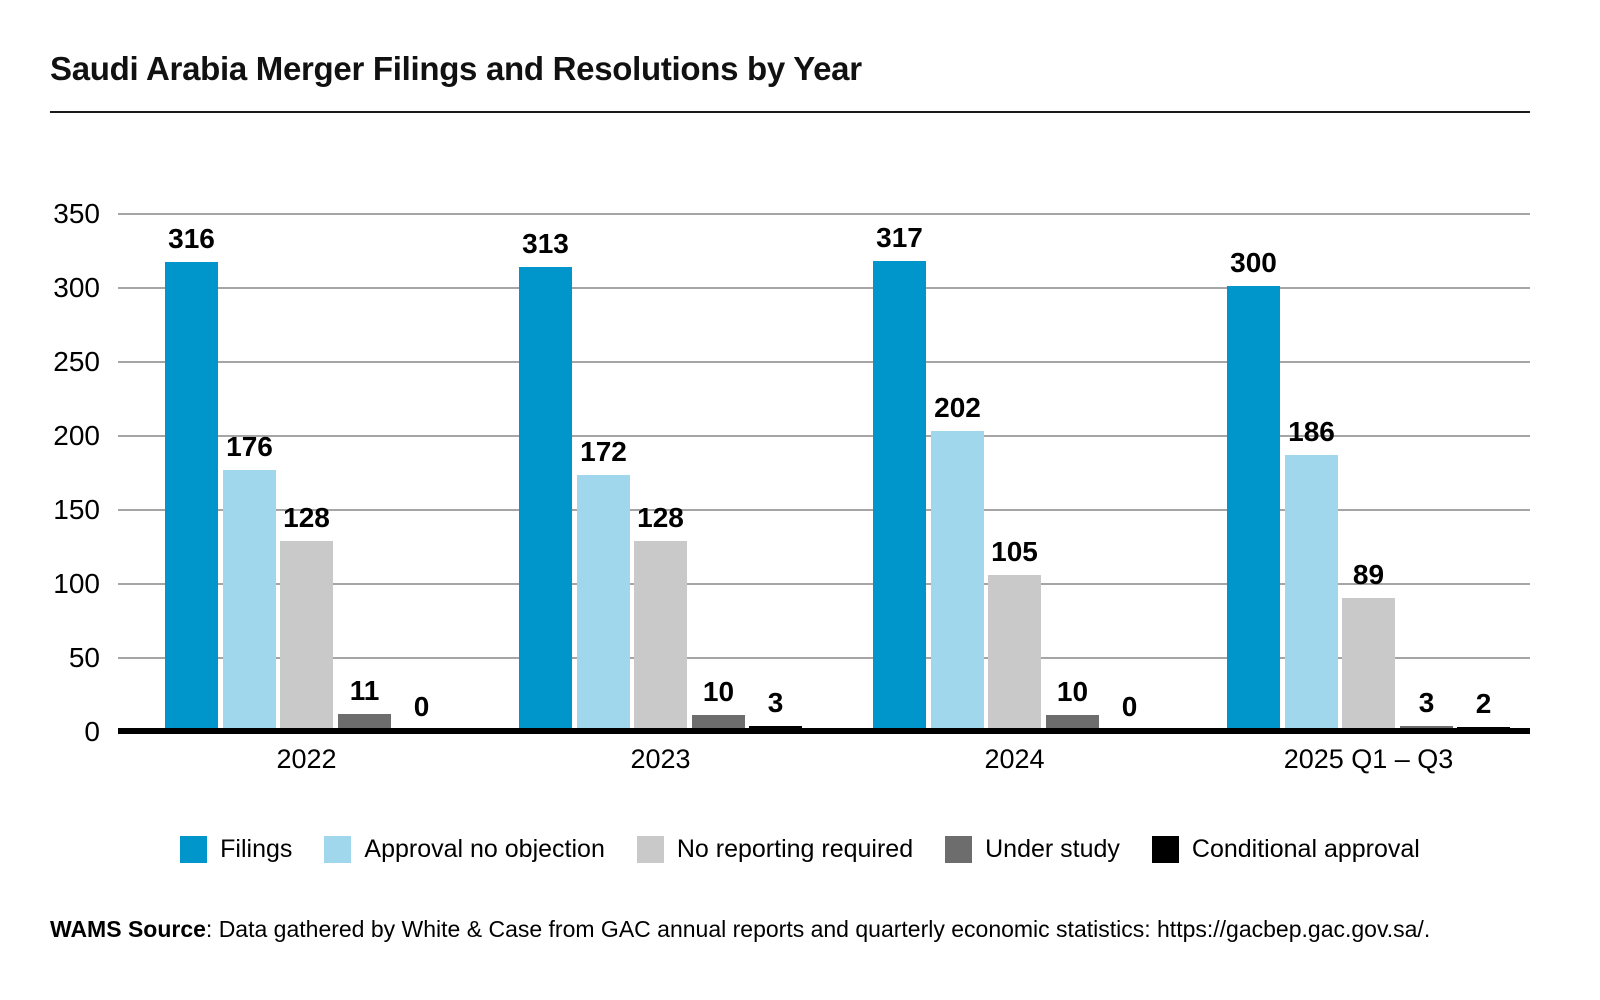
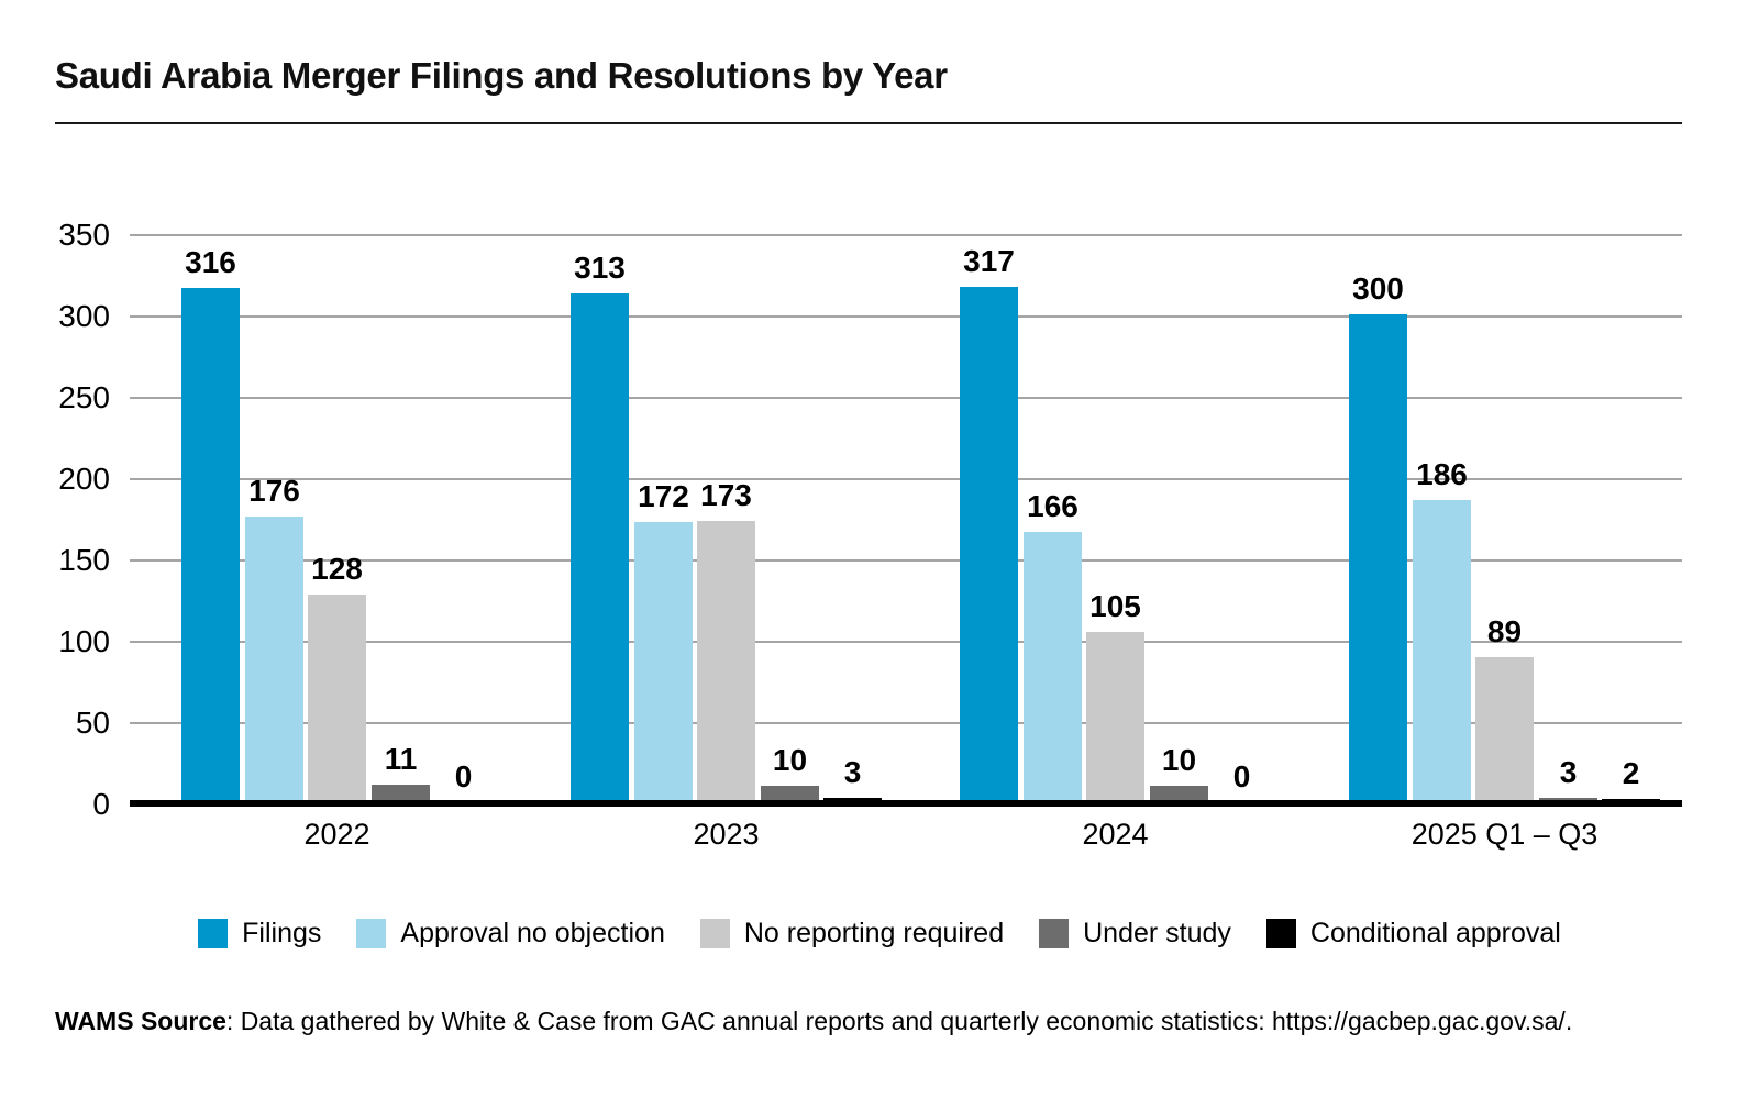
No reporting required/2023: 128 -> 173
Approval no objection/2024: 202 -> 166
